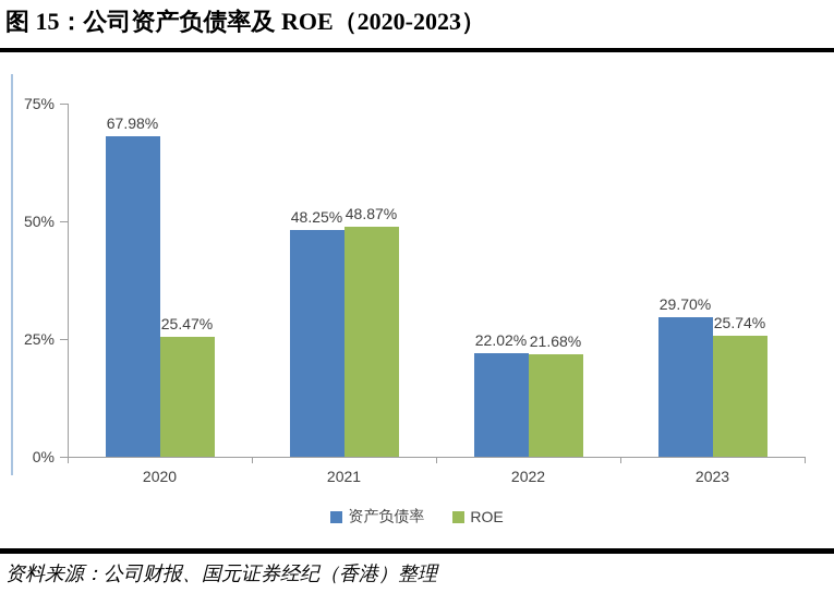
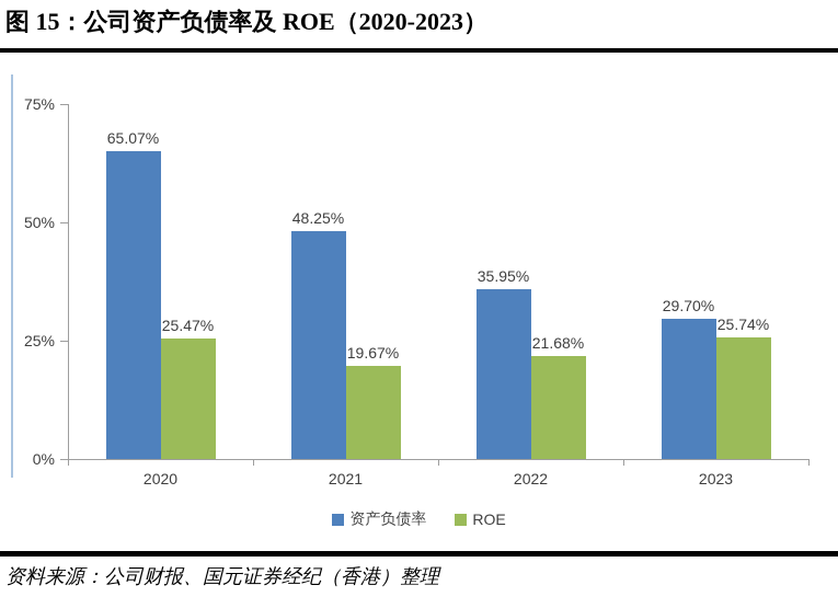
资产负债率/2020: 67.98% -> 65.07%
ROE/2021: 48.87% -> 19.67%
资产负债率/2022: 22.02% -> 35.95%
